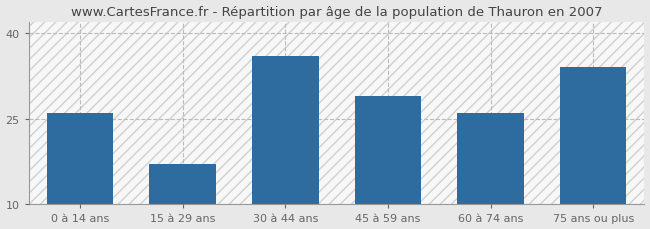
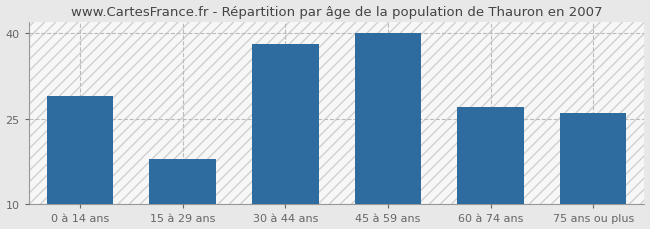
0 à 14 ans: 26 -> 29
15 à 29 ans: 17 -> 18
30 à 44 ans: 36 -> 38
45 à 59 ans: 29 -> 40
60 à 74 ans: 26 -> 27
75 ans ou plus: 34 -> 26
